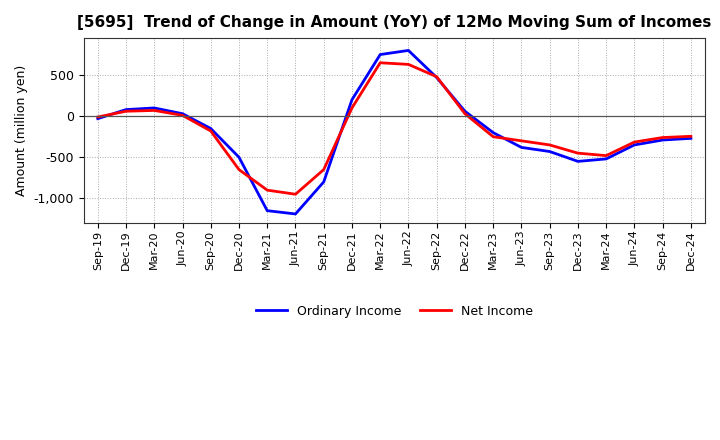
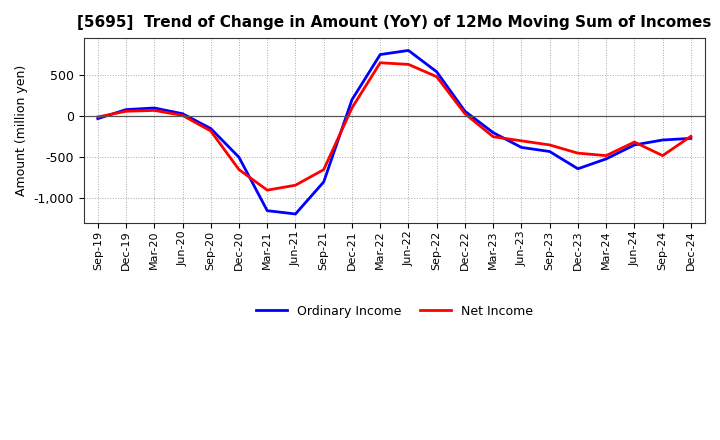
Net Income/Jun-21: -950 -> -840
Ordinary Income/Sep-22: 470 -> 540
Ordinary Income/Dec-23: -550 -> -640
Net Income/Sep-24: -260 -> -480
